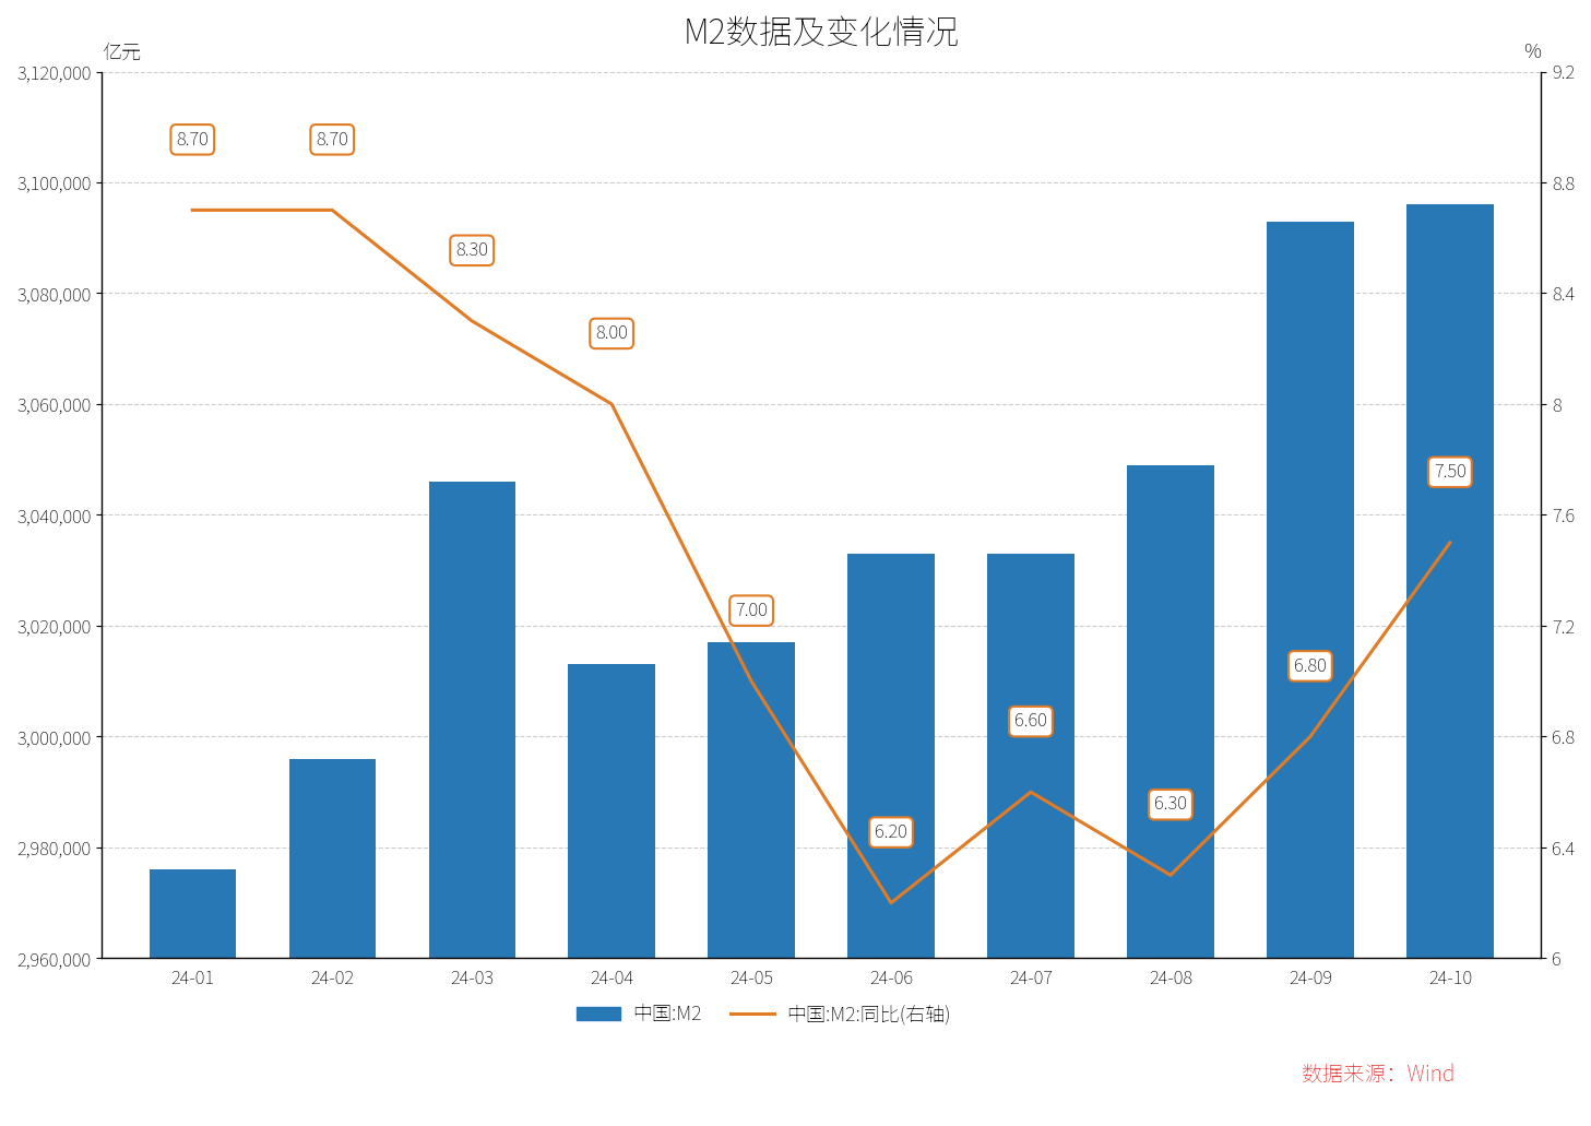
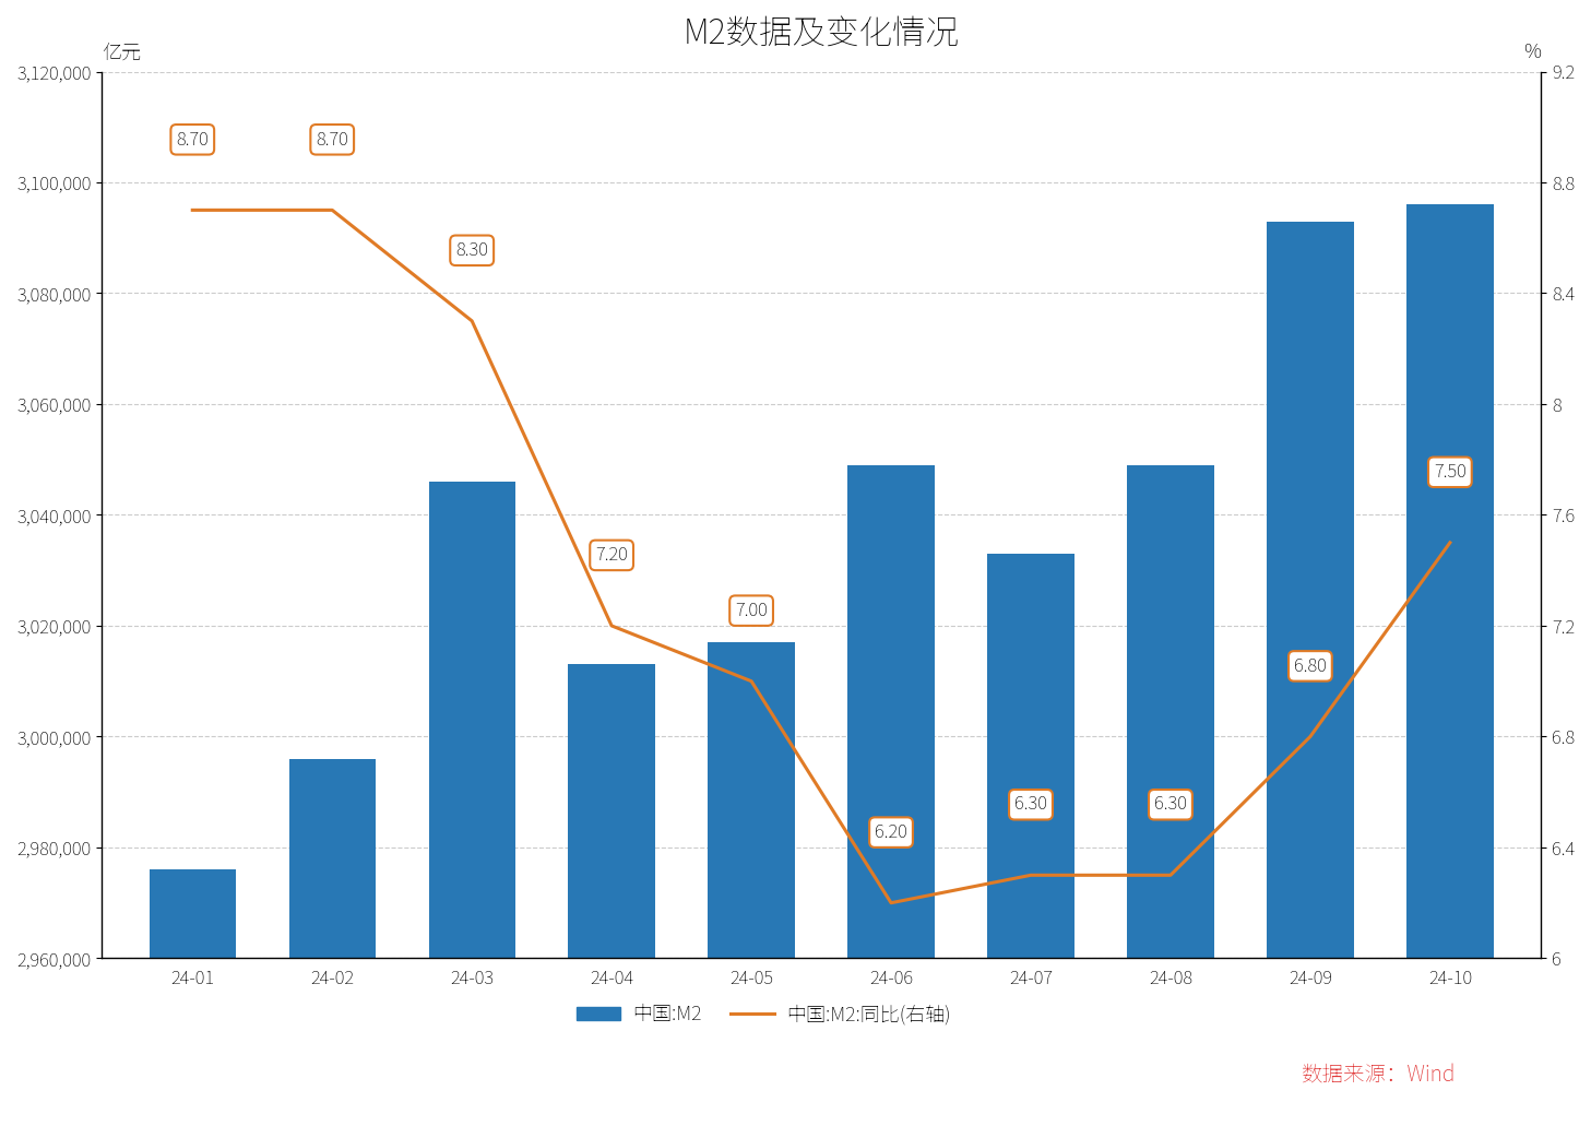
中国:M2:同比(右轴)/24-04: 8.00 -> 7.20
中国:M2/24-06: 3,033,000 -> 3,049,000
中国:M2:同比(右轴)/24-07: 6.60 -> 6.30
